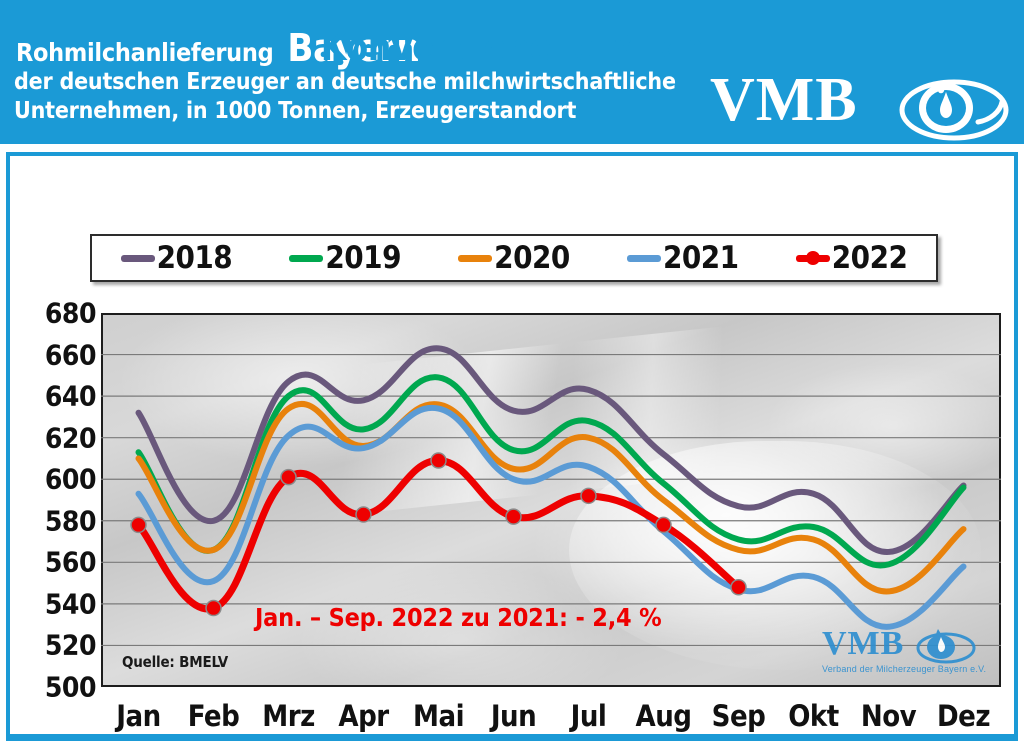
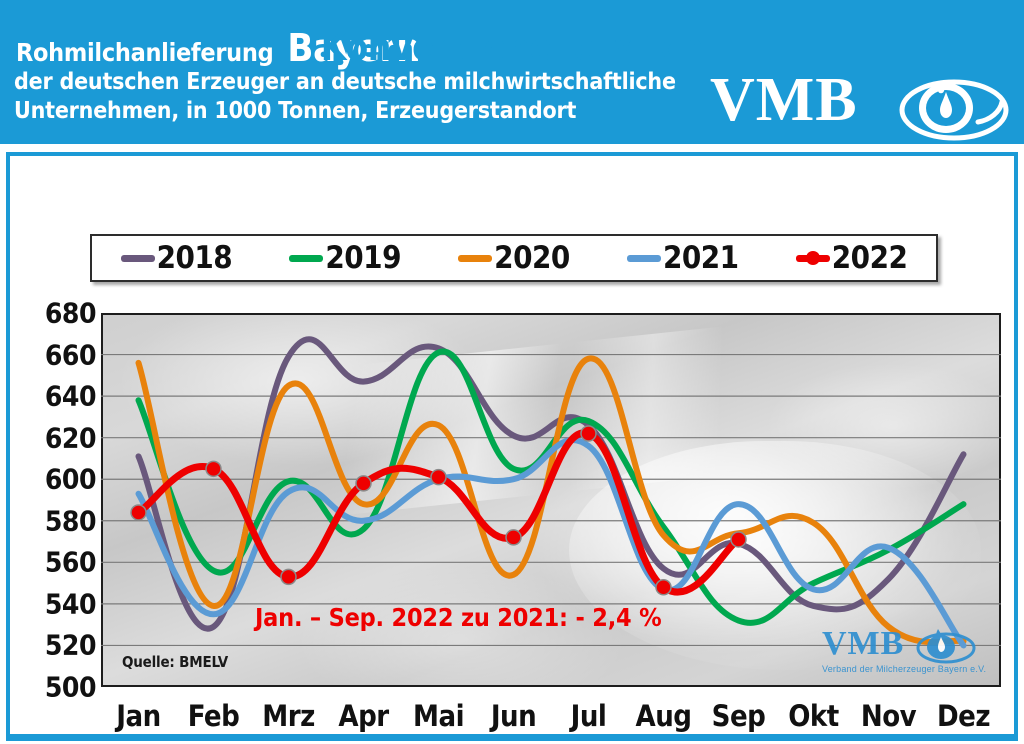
2018/Jan: 632 -> 611
2019/Jan: 613 -> 638
2020/Jan: 610 -> 656
2022/Jan: 578 -> 584
2018/Feb: 580 -> 529
2019/Feb: 566 -> 556
2020/Feb: 566 -> 539
2021/Feb: 551 -> 535
2022/Feb: 538 -> 605
2018/Mrz: 647 -> 659
2019/Mrz: 640 -> 599
2020/Mrz: 634 -> 645
2021/Mrz: 621 -> 594
2022/Mrz: 601 -> 553
2018/Apr: 638 -> 647
2019/Apr: 624 -> 576
2020/Apr: 616 -> 588
2021/Apr: 615 -> 580
2022/Apr: 583 -> 598
2019/Mai: 649 -> 661
2020/Mai: 636 -> 626
2021/Mai: 634 -> 600
2022/Mai: 609 -> 601
2018/Jun: 633 -> 621
2019/Jun: 614 -> 605
2020/Jun: 605 -> 554
2022/Jun: 582 -> 572
2018/Jul: 643 -> 626
2020/Jul: 620 -> 658
2021/Jul: 606 -> 616
2022/Jul: 592 -> 622
2018/Aug: 612 -> 557
2019/Aug: 598 -> 577
2020/Aug: 590 -> 573
2021/Aug: 575 -> 547
2022/Aug: 578 -> 548
2018/Sep: 587 -> 569
2019/Sep: 571 -> 532
2020/Sep: 566 -> 574
2021/Sep: 547 -> 588
2022/Sep: 548 -> 571
2018/Okt: 593 -> 539
2019/Okt: 577 -> 550
2020/Okt: 571 -> 579
2021/Okt: 553 -> 547
2018/Nov: 565 -> 552
2019/Nov: 559 -> 566
2020/Nov: 546 -> 529
2021/Nov: 529 -> 567
2018/Dez: 597 -> 612
2019/Dez: 596 -> 588
2020/Dez: 576 -> 522
2021/Dez: 558 -> 520
